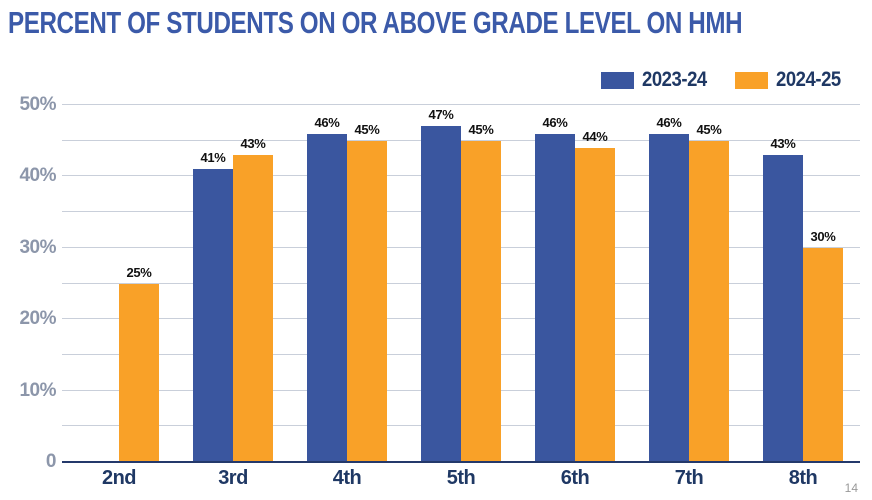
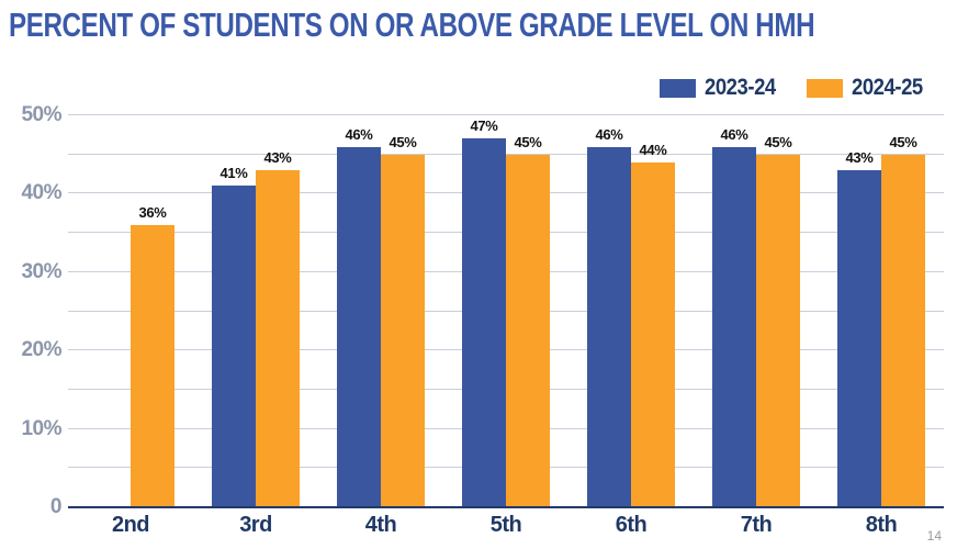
2024-25/2nd: 25% -> 36%
2024-25/8th: 30% -> 45%
